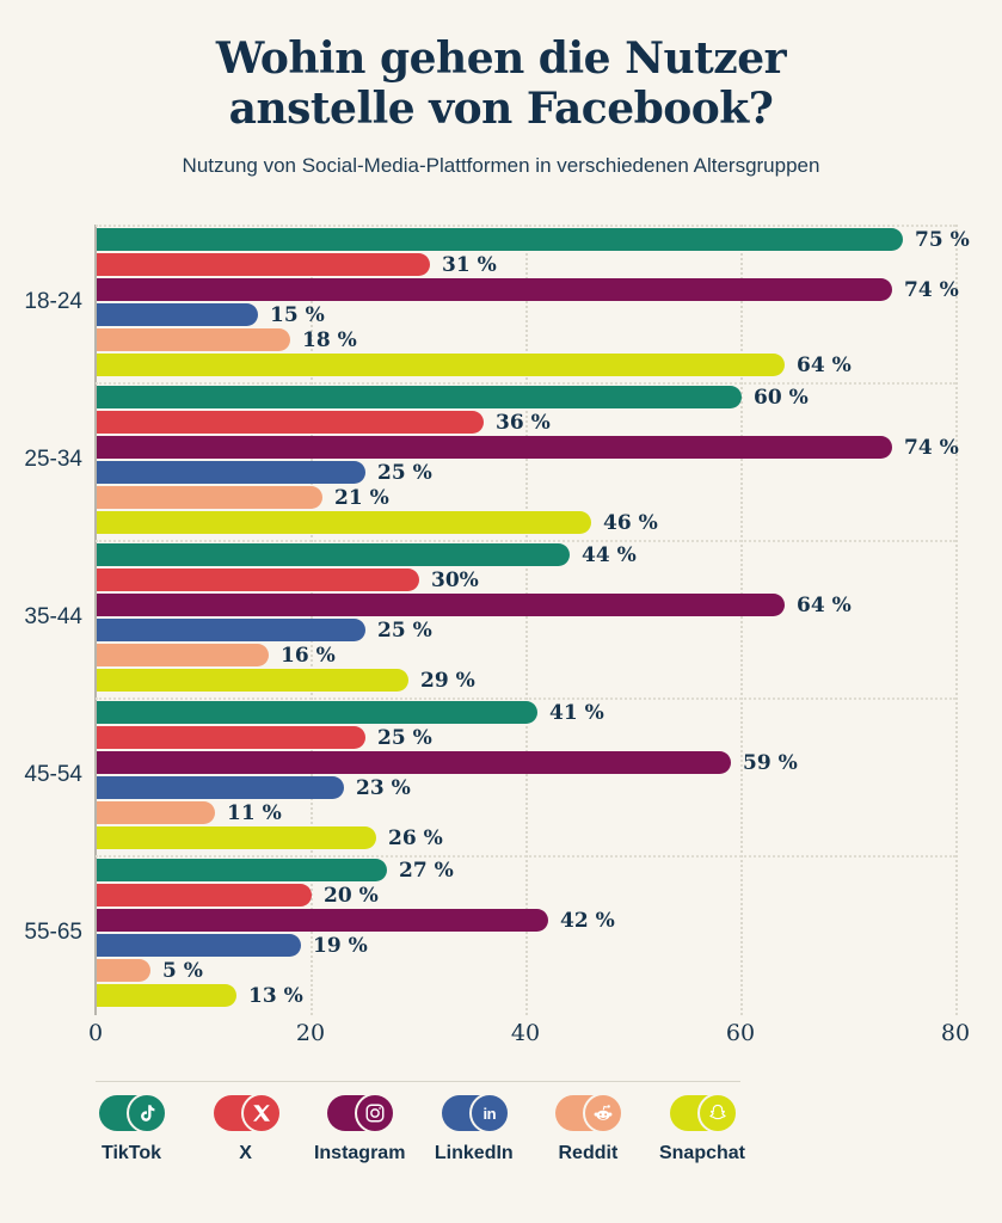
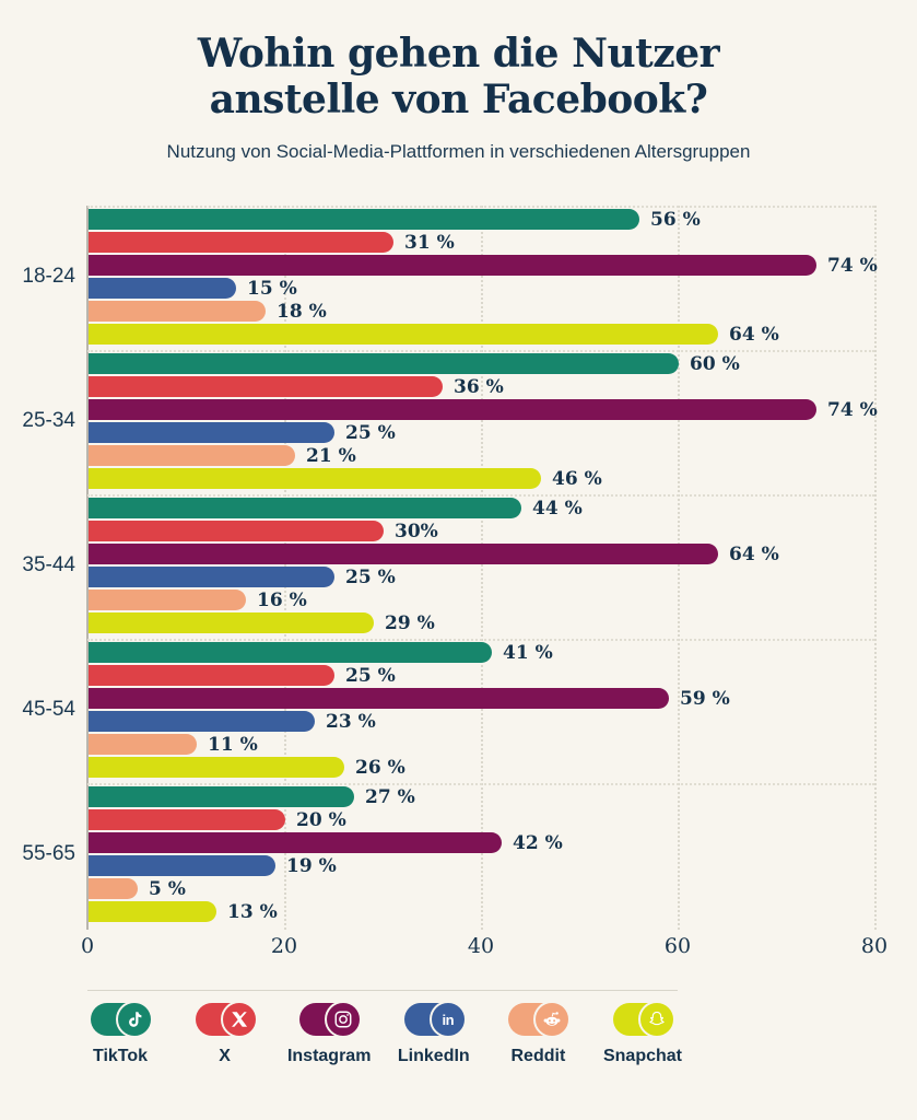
TikTok/18-24: 75 -> 56
